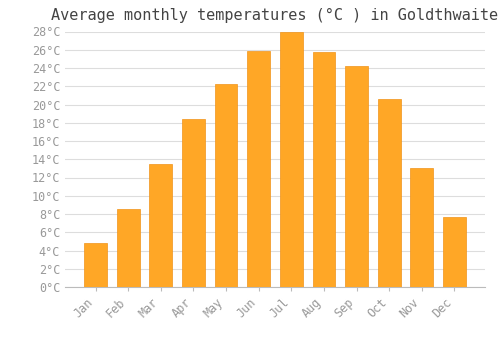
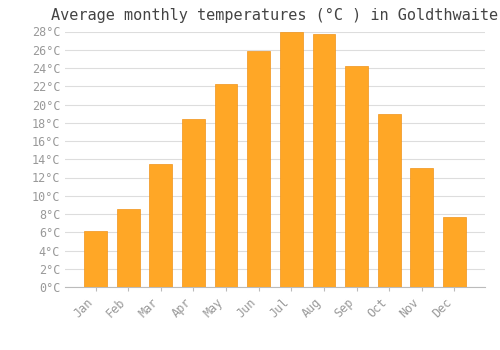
Jan: 4.8°C -> 6.1°C
Aug: 25.8°C -> 27.7°C
Oct: 20.6°C -> 19.0°C
